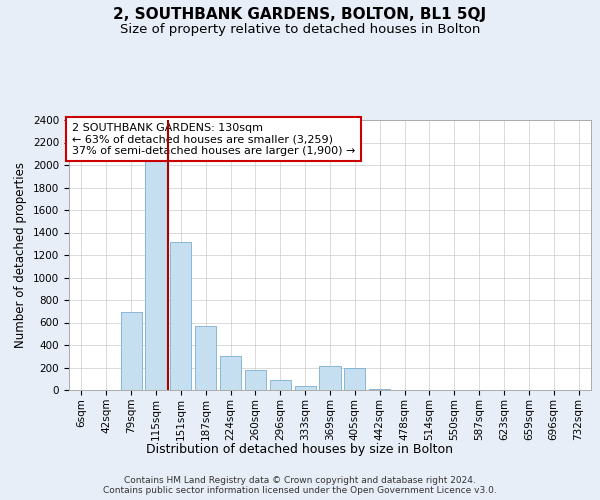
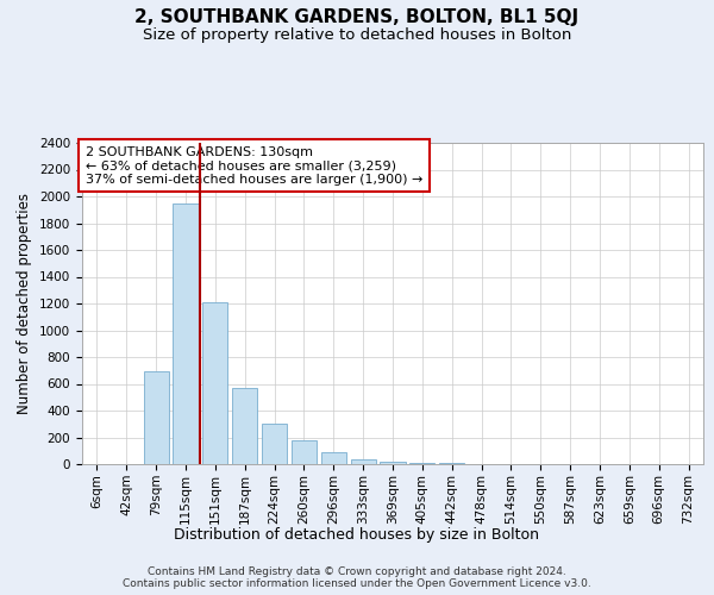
115sqm: 2050 -> 1950
151sqm: 1320 -> 1210
369sqm: 210 -> 20
405sqm: 200 -> 10
